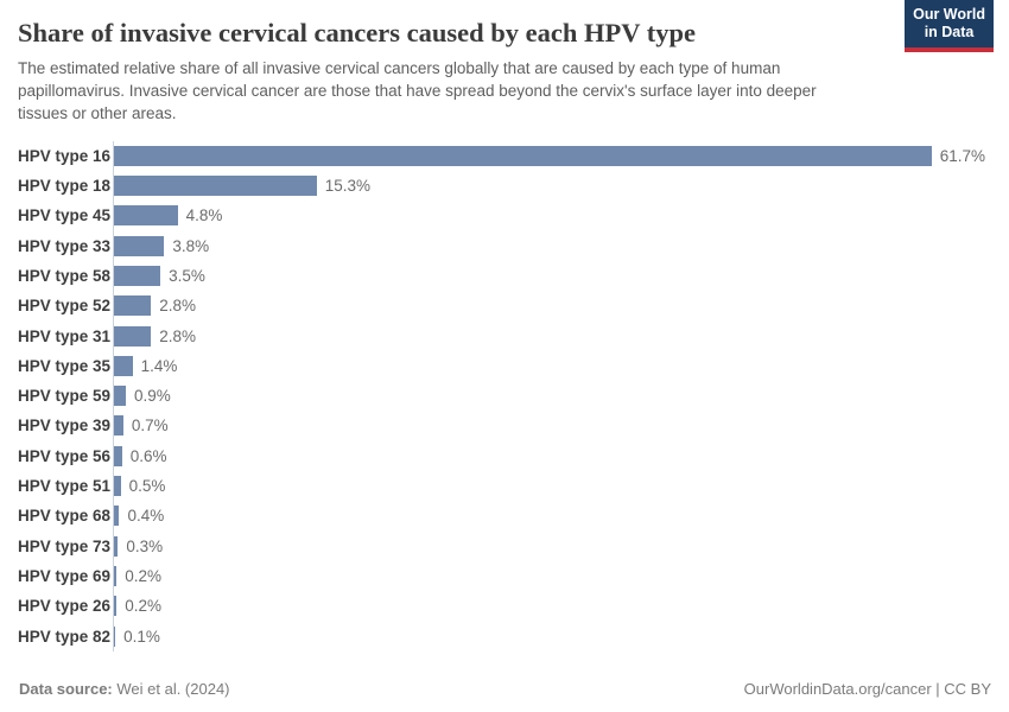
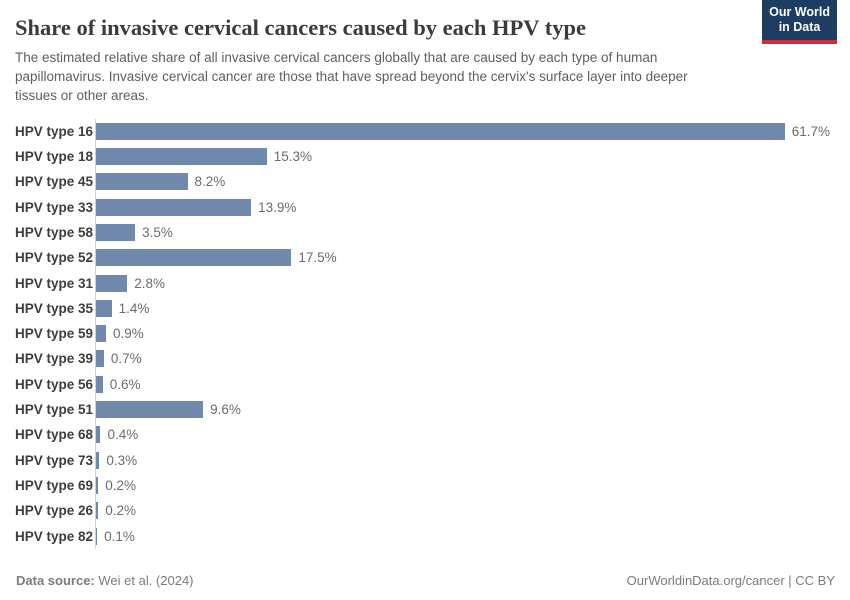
HPV type 45: 4.8% -> 8.2%
HPV type 33: 3.8% -> 13.9%
HPV type 52: 2.8% -> 17.5%
HPV type 51: 0.5% -> 9.6%
